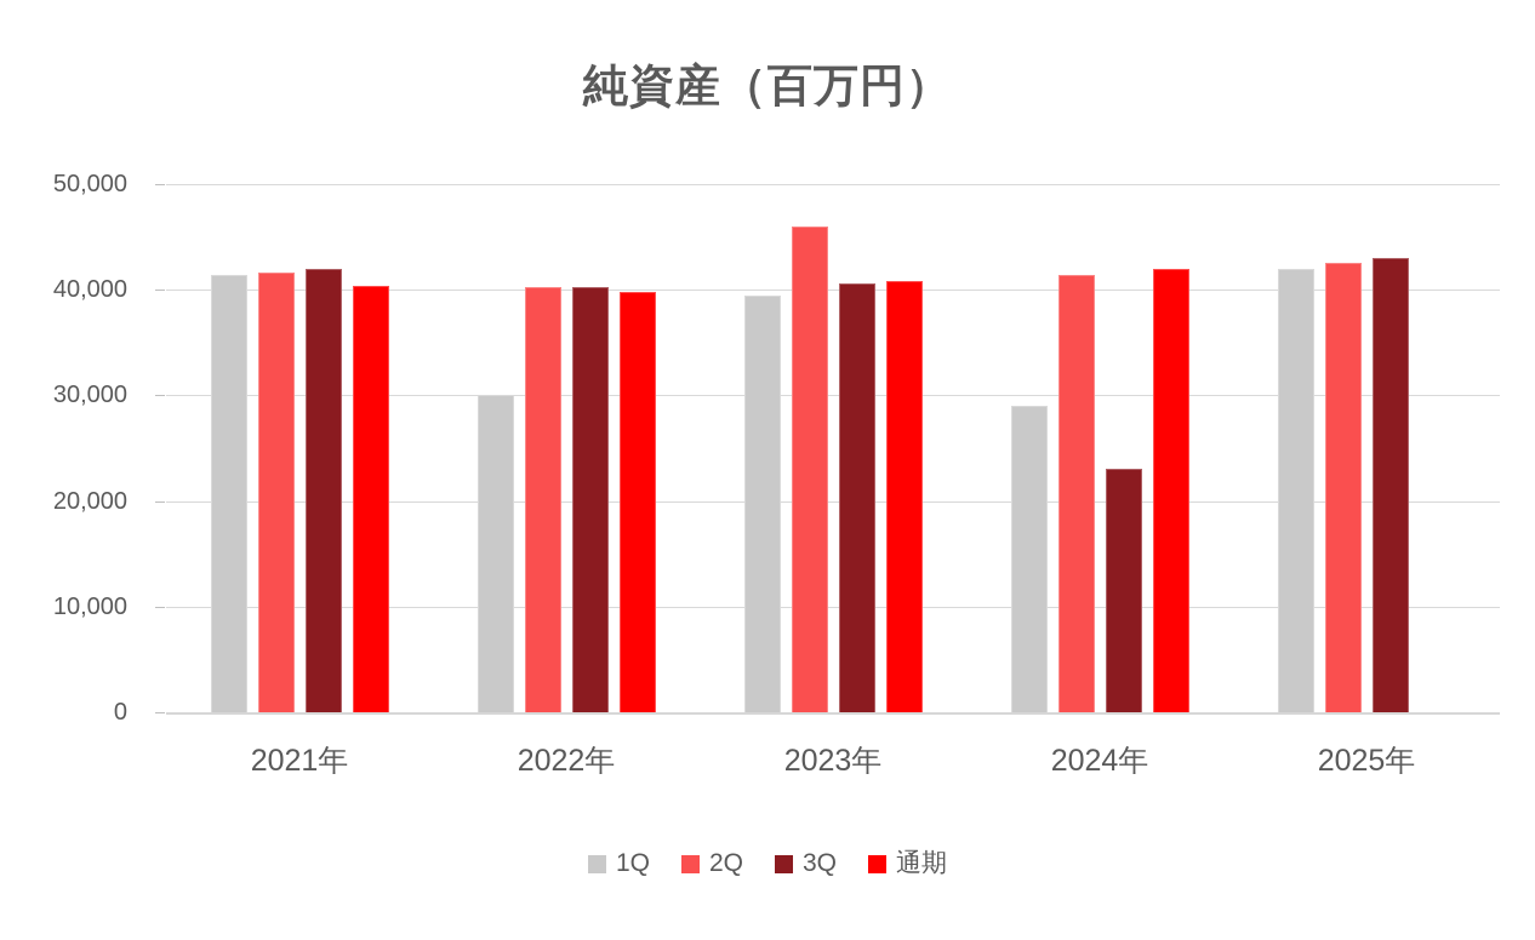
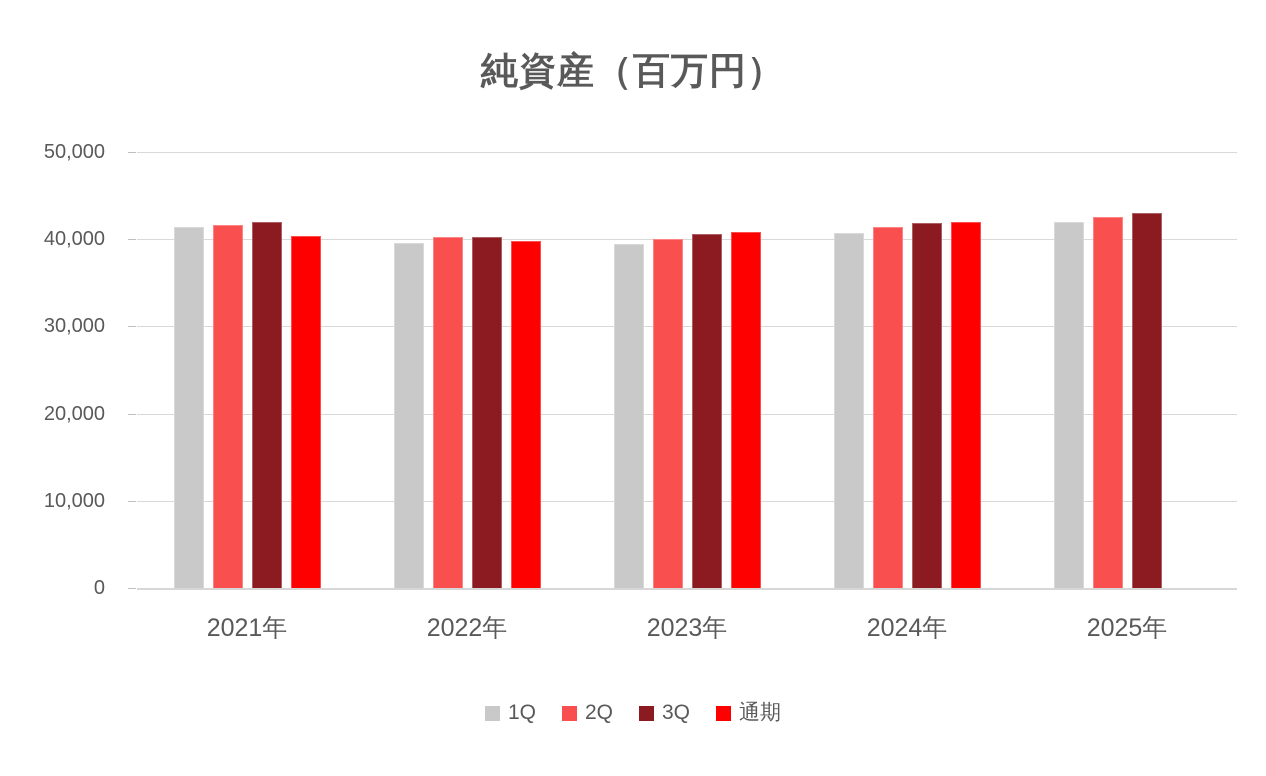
1Q/2022年: 30000 -> 40000
2Q/2023年: 46000 -> 40000
1Q/2024年: 29000 -> 41000
3Q/2024年: 23000 -> 42000
